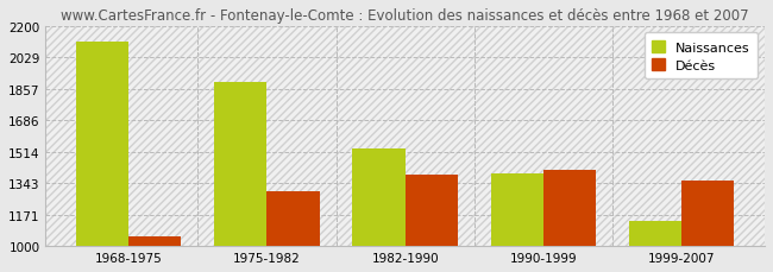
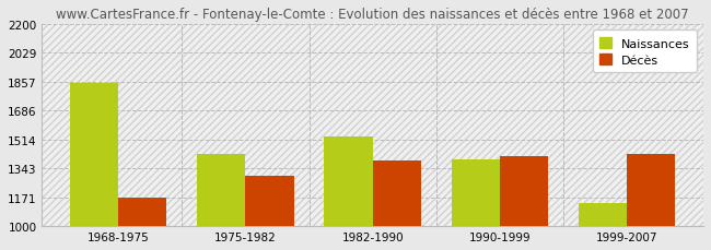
Naissances/1968-1975: 2110 -> 1850
Décès/1968-1975: 1050 -> 1170
Naissances/1975-1982: 1900 -> 1430
Décès/1999-2007: 1360 -> 1430
